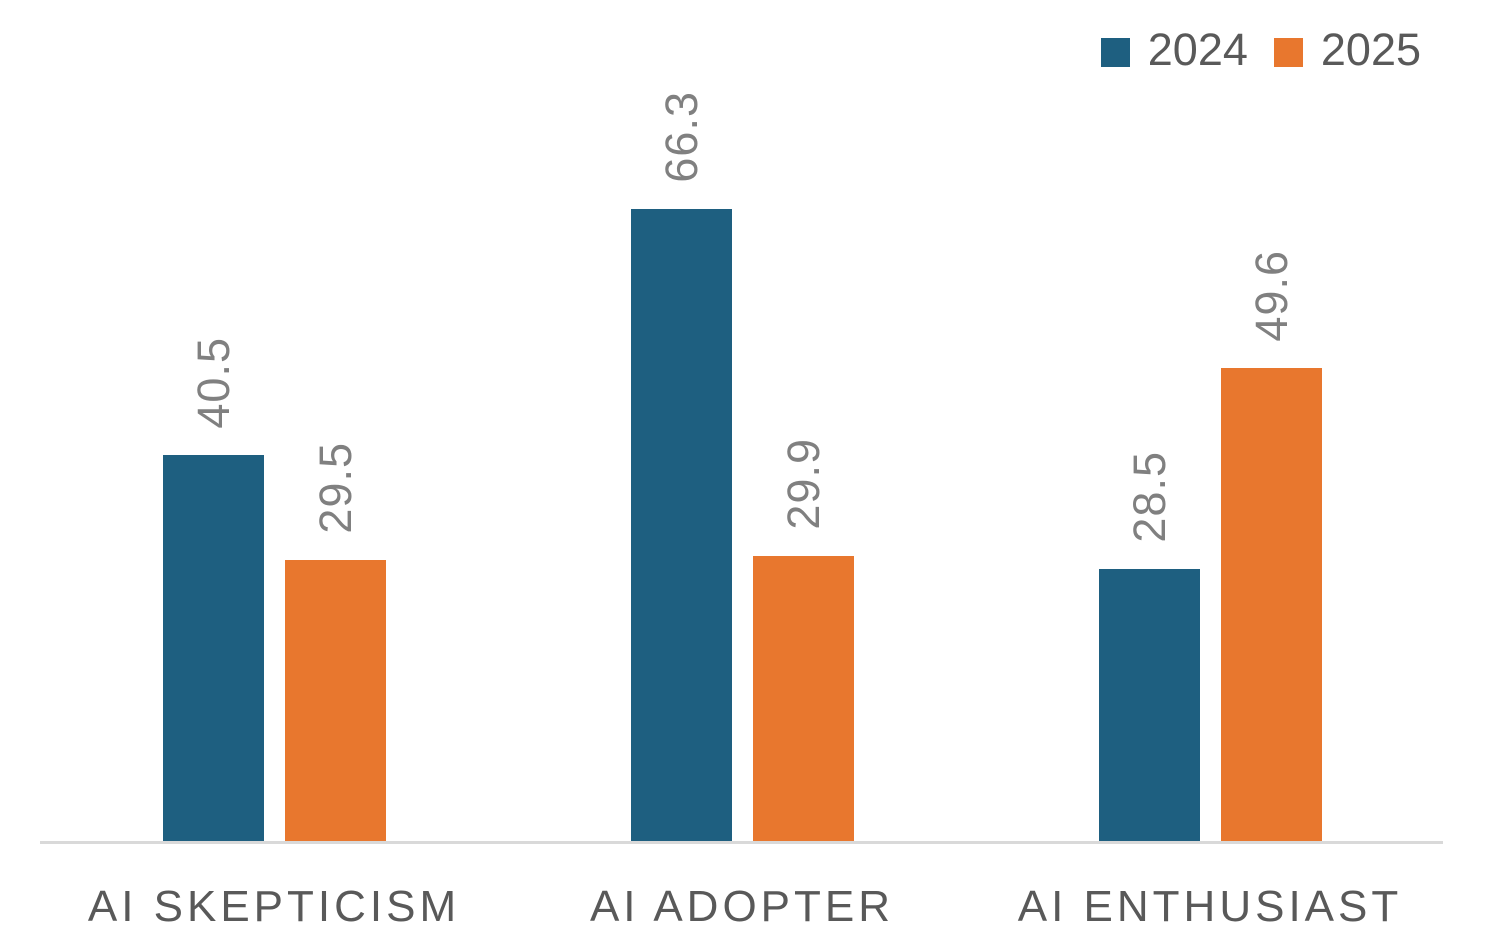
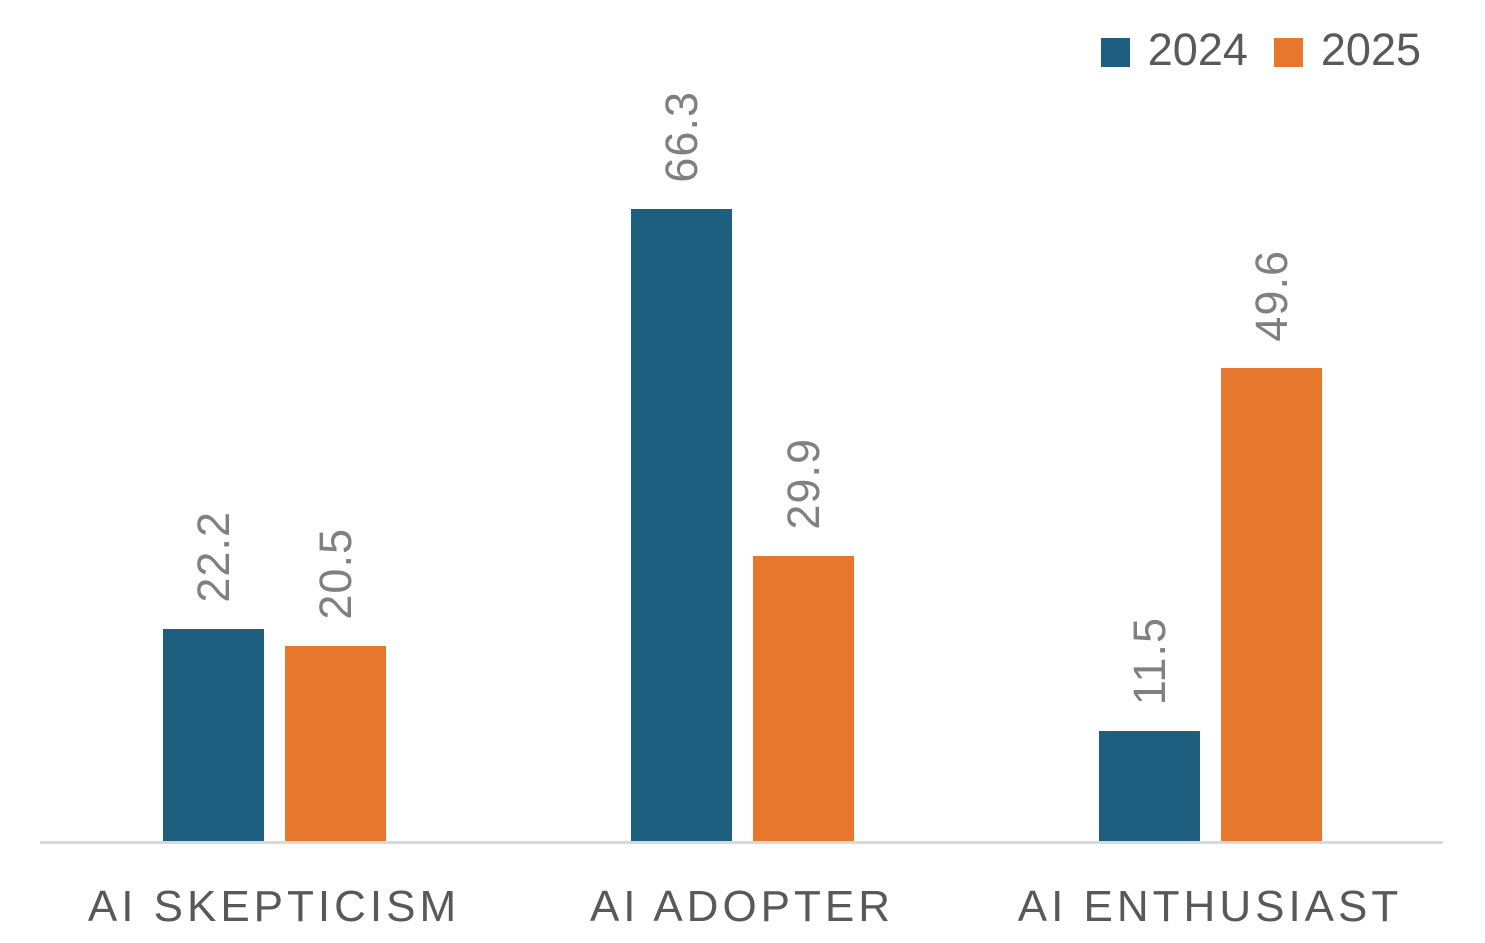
2024/AI SKEPTICISM: 40.5 -> 22.2
2025/AI SKEPTICISM: 29.5 -> 20.5
2024/AI ENTHUSIAST: 28.5 -> 11.5
